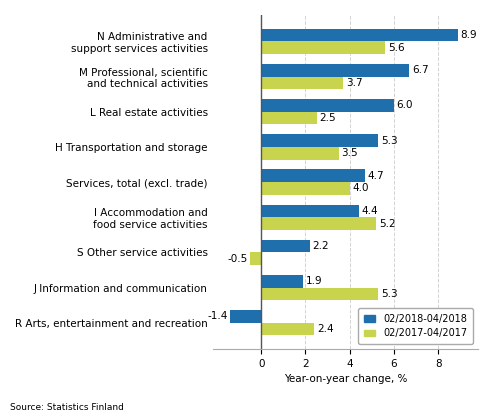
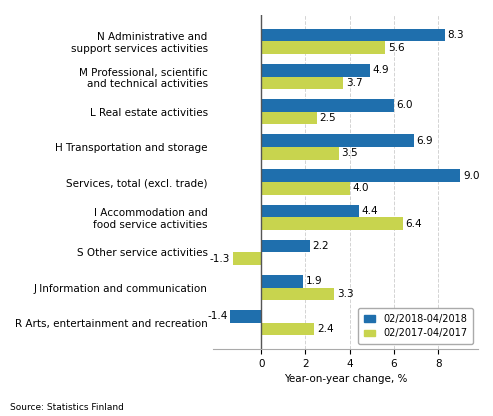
02/2018-04/2018/N Administrative and support services activities: 8.9 -> 8.3
02/2018-04/2018/M Professional, scientific and technical activities: 6.7 -> 4.9
02/2018-04/2018/H Transportation and storage: 5.3 -> 6.9
02/2018-04/2018/Services, total (excl. trade): 4.7 -> 9.0
02/2017-04/2017/I Accommodation and food service activities: 5.2 -> 6.4
02/2017-04/2017/S Other service activities: -0.5 -> -1.3
02/2017-04/2017/J Information and communication: 5.3 -> 3.3
